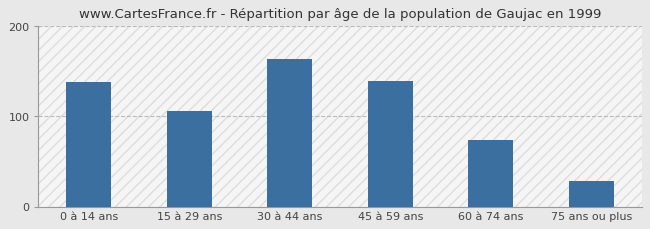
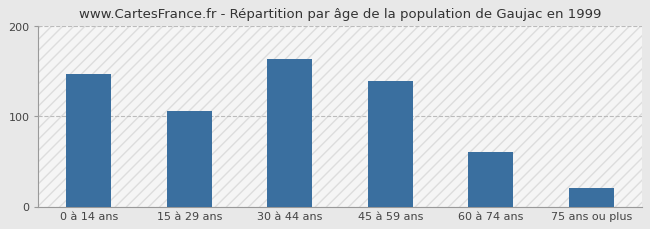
0 à 14 ans: 138 -> 146
60 à 74 ans: 74 -> 60
75 ans ou plus: 28 -> 20
